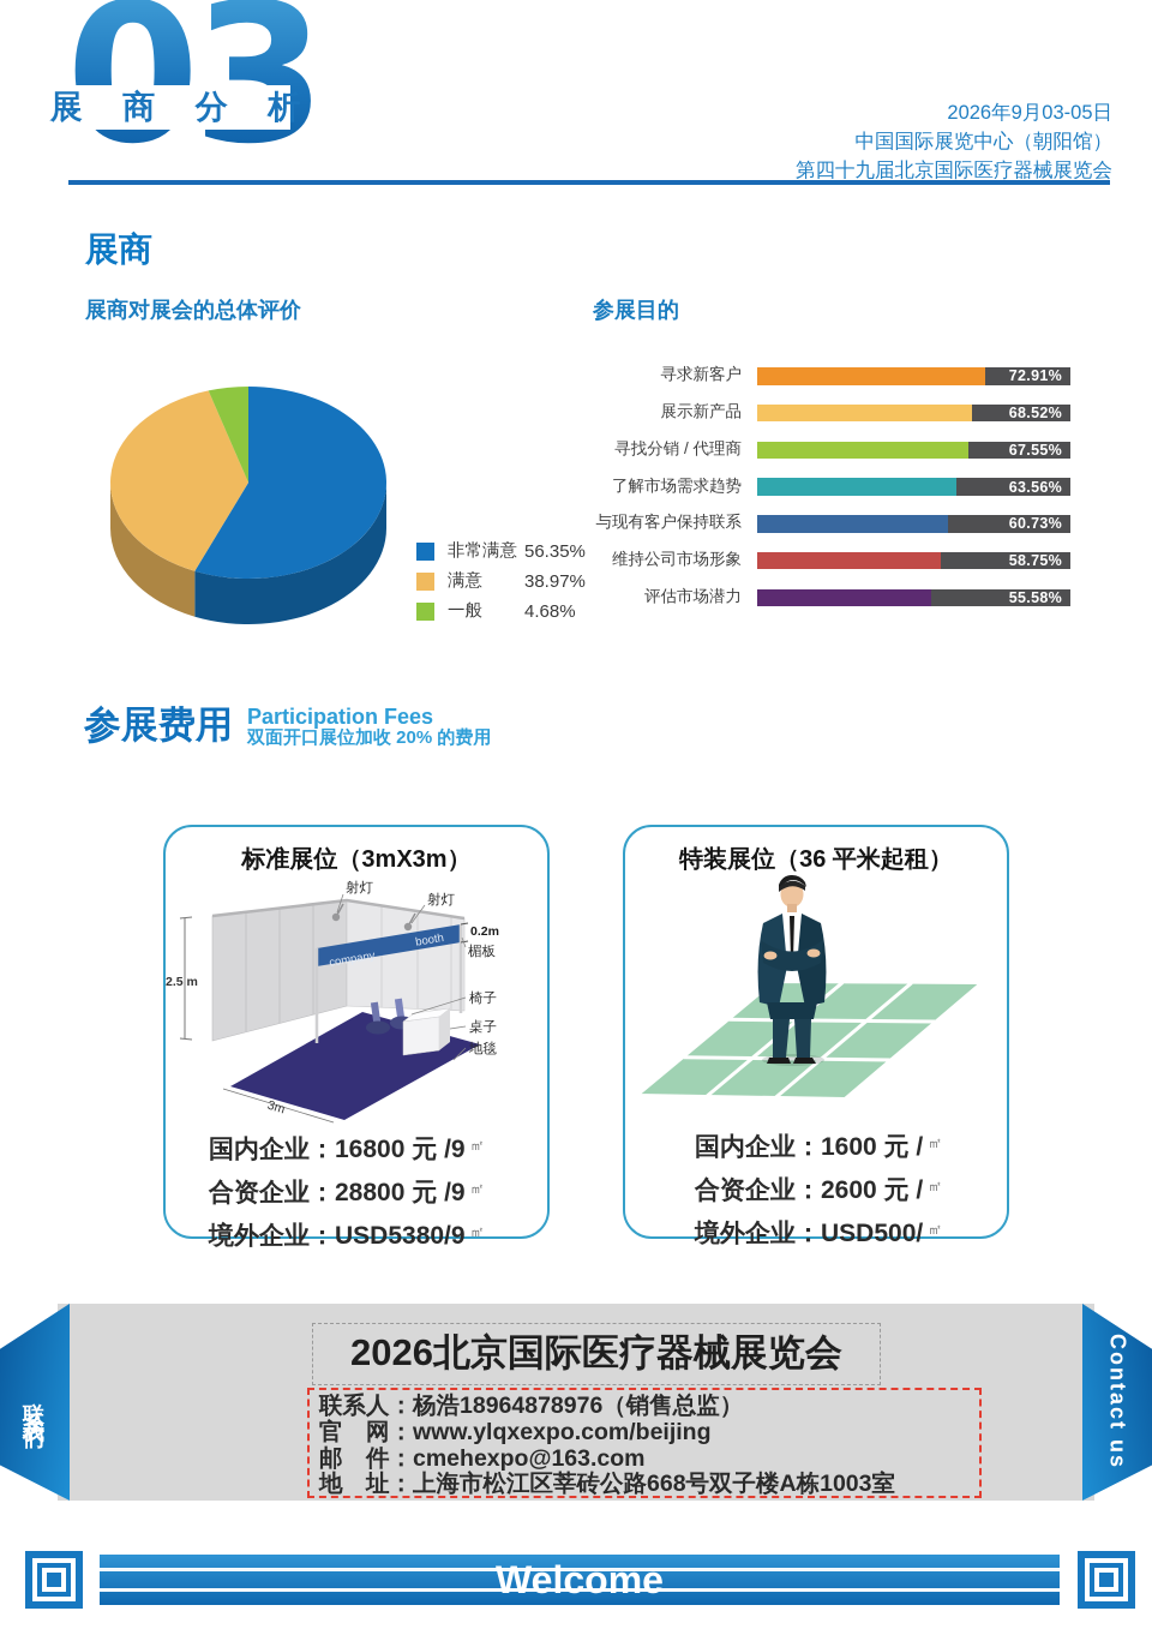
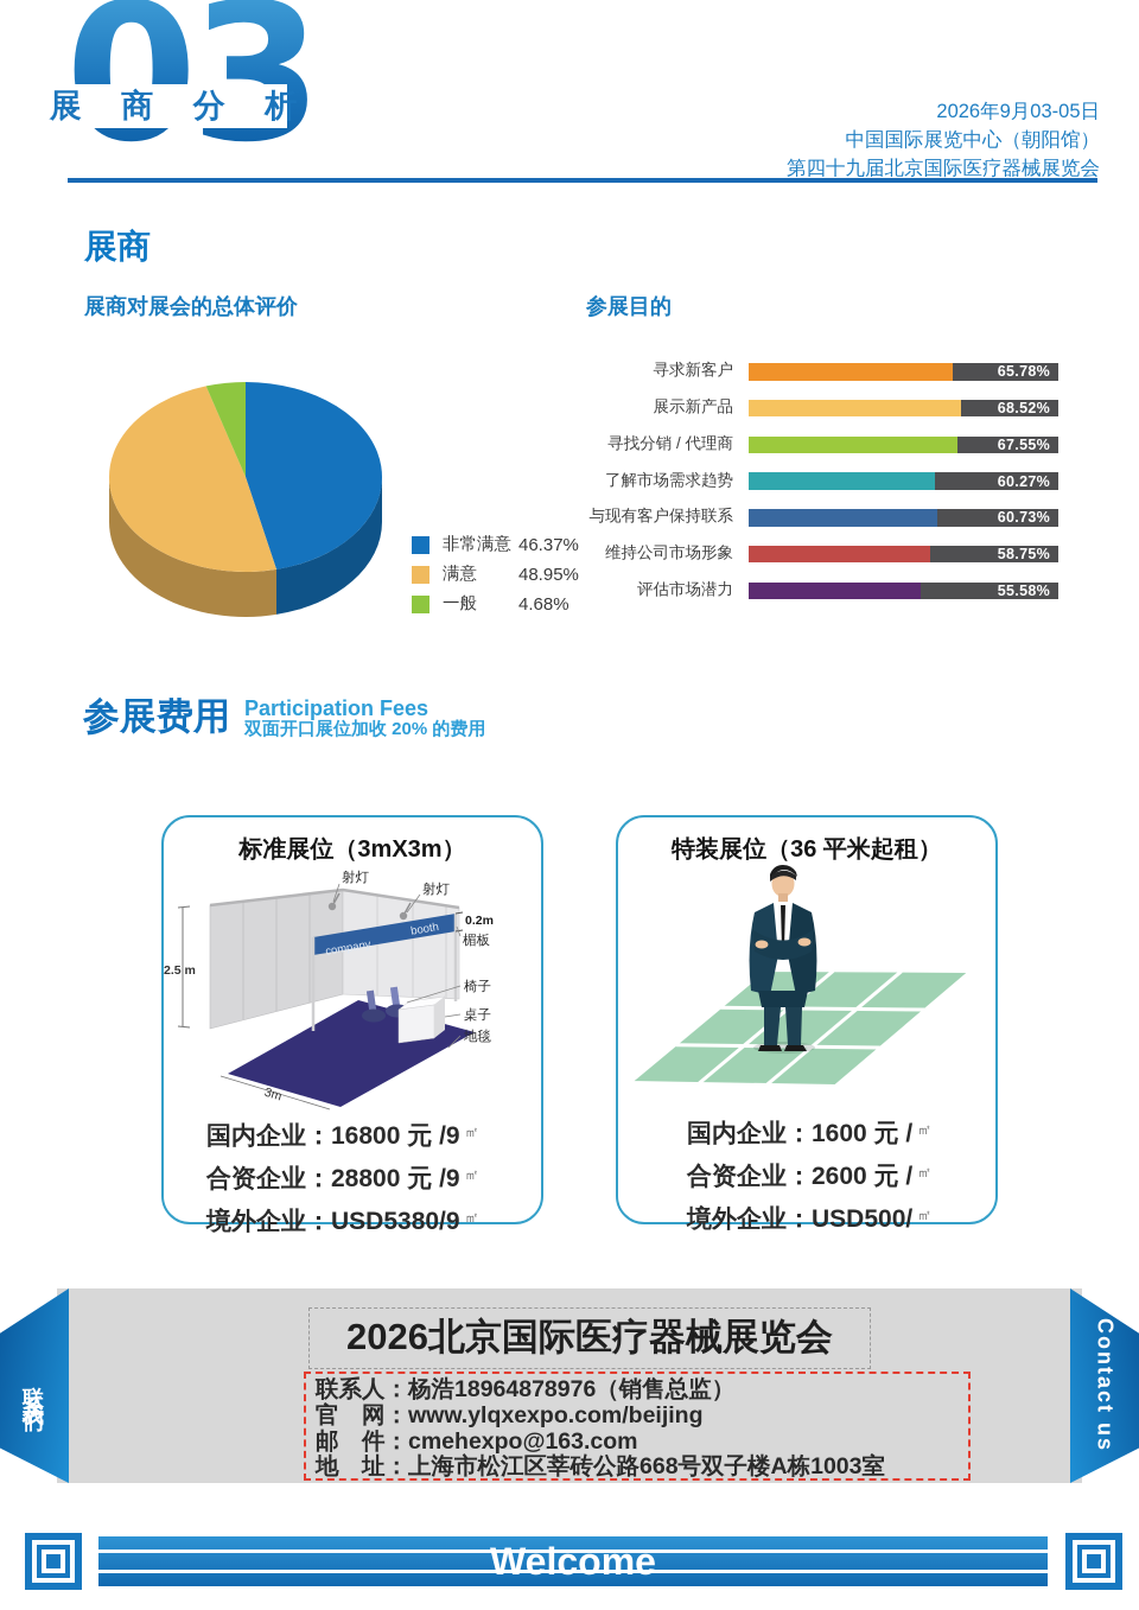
展商对展会的总体评价/非常满意: 56.35% -> 46.37%
展商对展会的总体评价/满意: 38.97% -> 48.95%
参展目的/寻求新客户: 72.91% -> 65.78%
参展目的/了解市场需求趋势: 63.56% -> 60.27%
